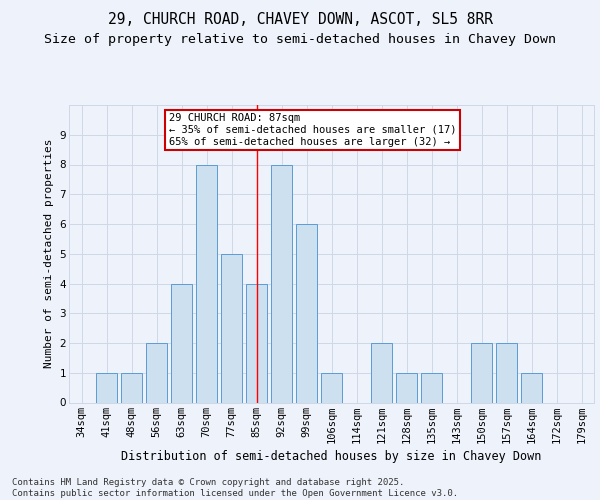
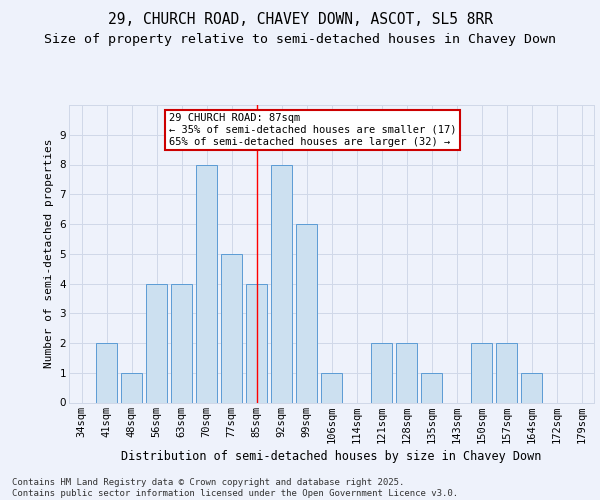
41sqm: 1 -> 2
56sqm: 2 -> 4
128sqm: 1 -> 2
